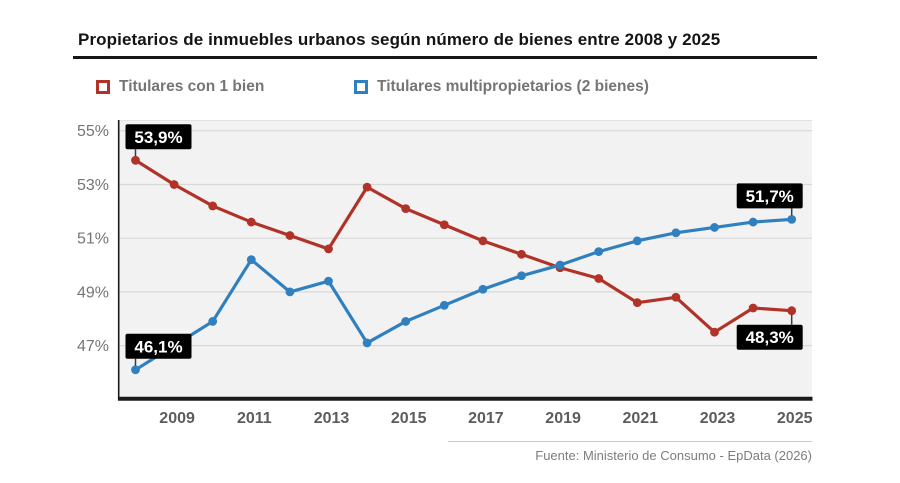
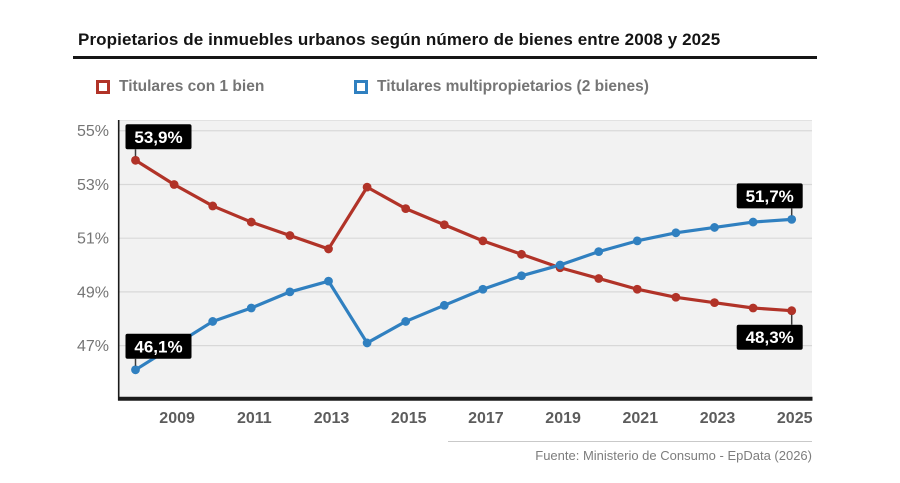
Titulares multipropietarios (2 bienes)/2011: 50.2% -> 48.4%
Titulares con 1 bien/2021: 48.6% -> 49.1%
Titulares con 1 bien/2023: 47.5% -> 48.6%
